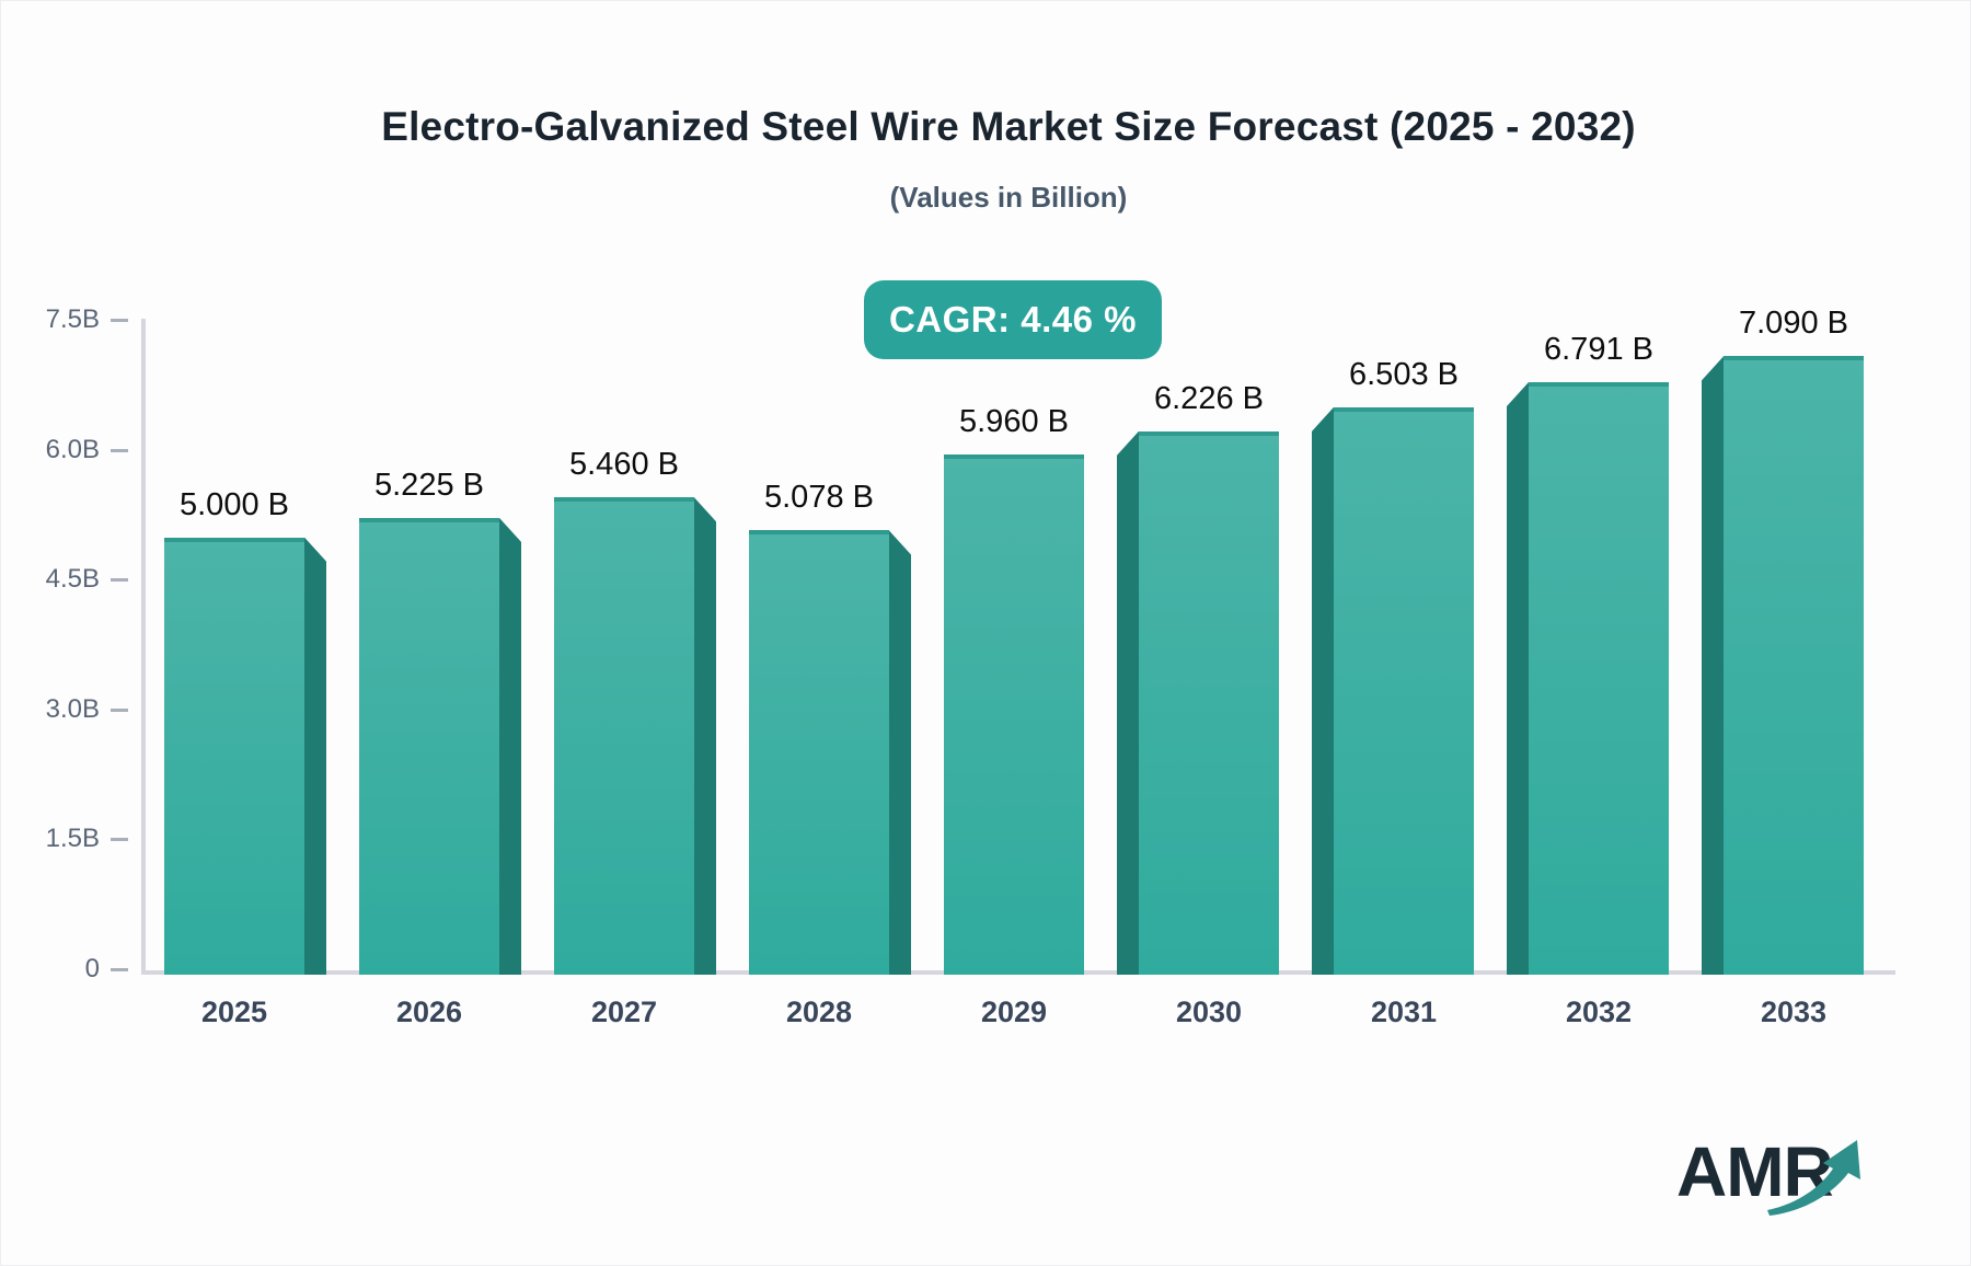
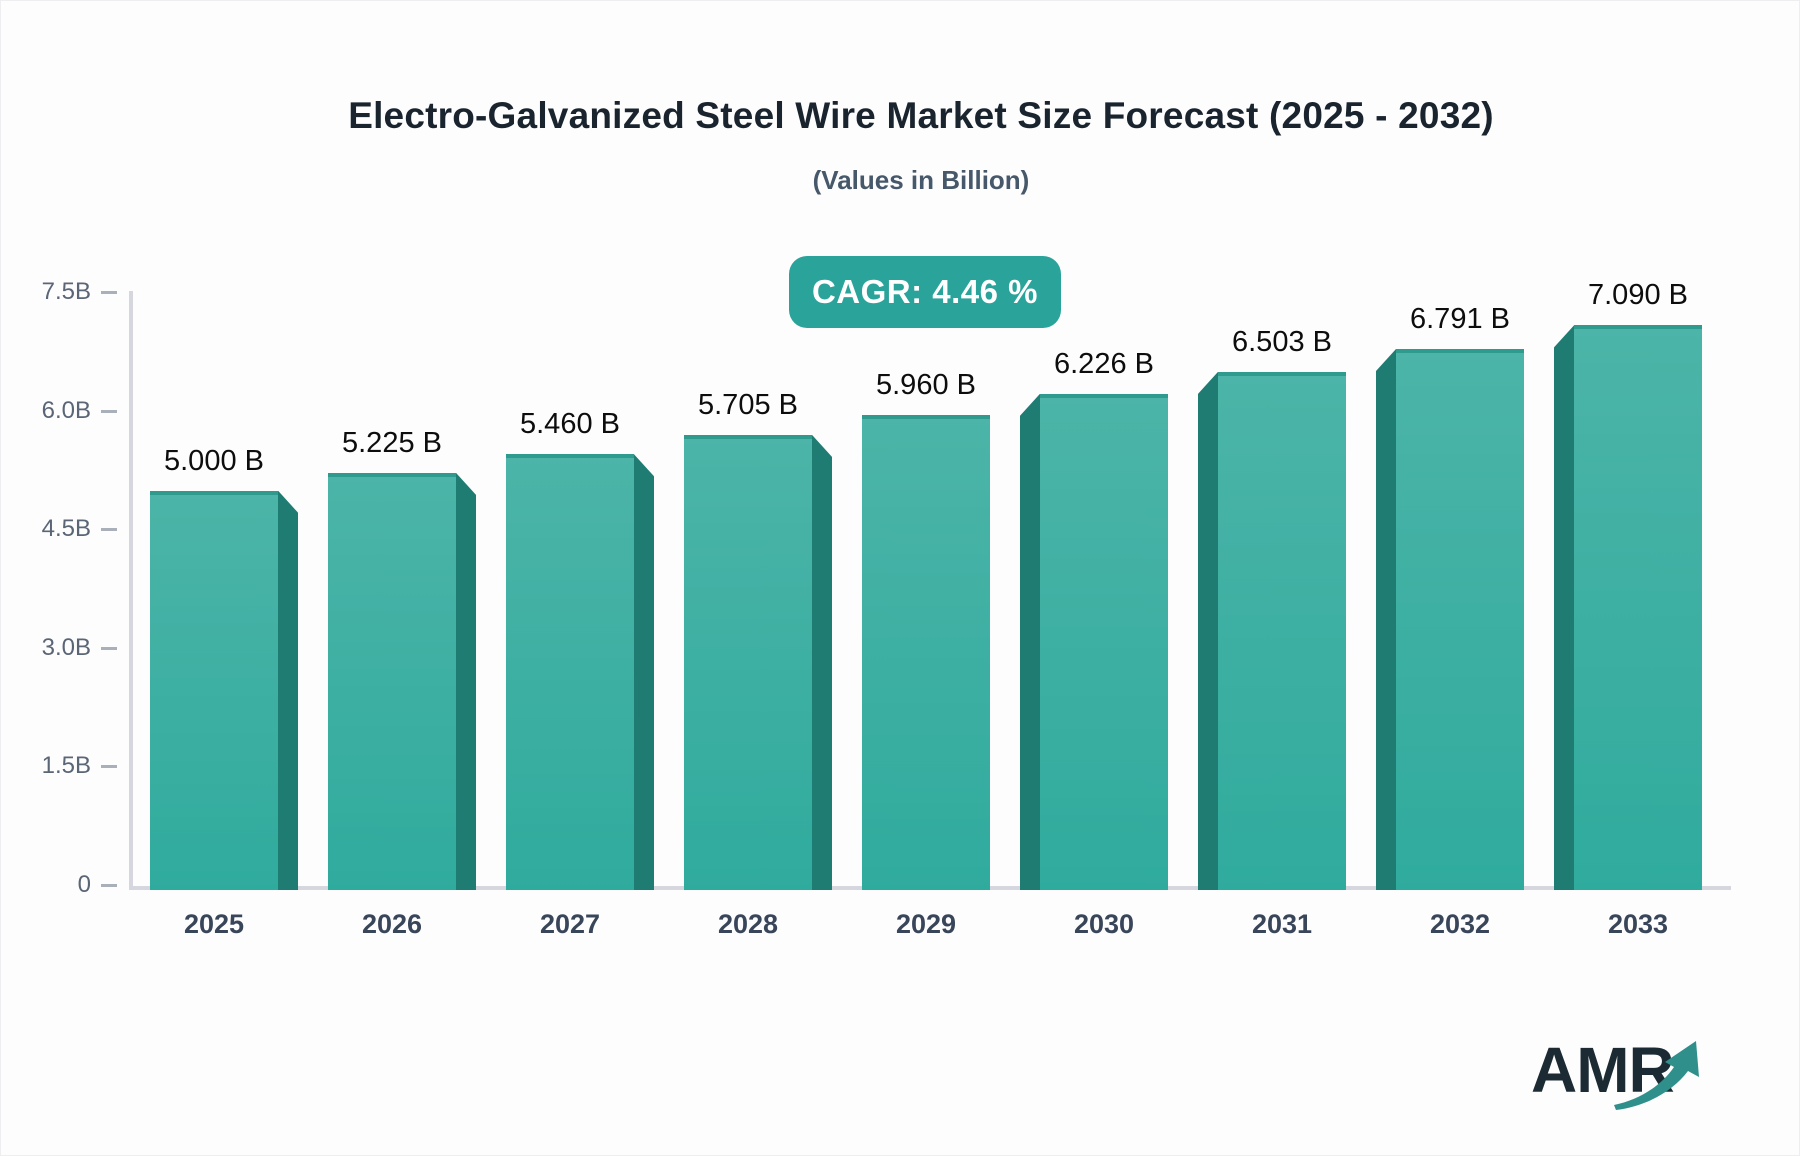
2028: 5.078 -> 5.705
